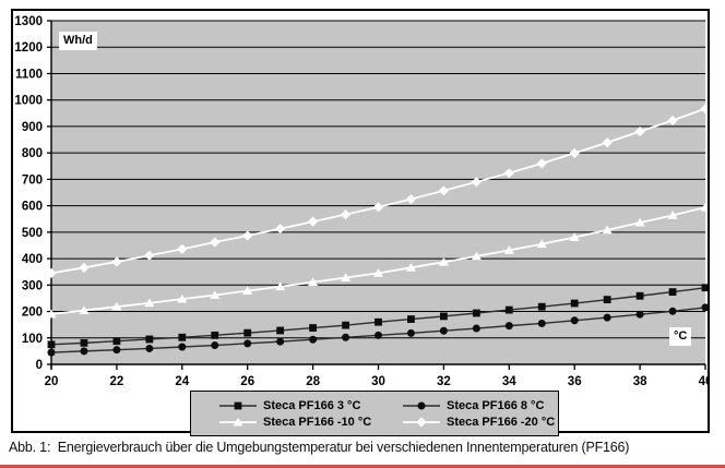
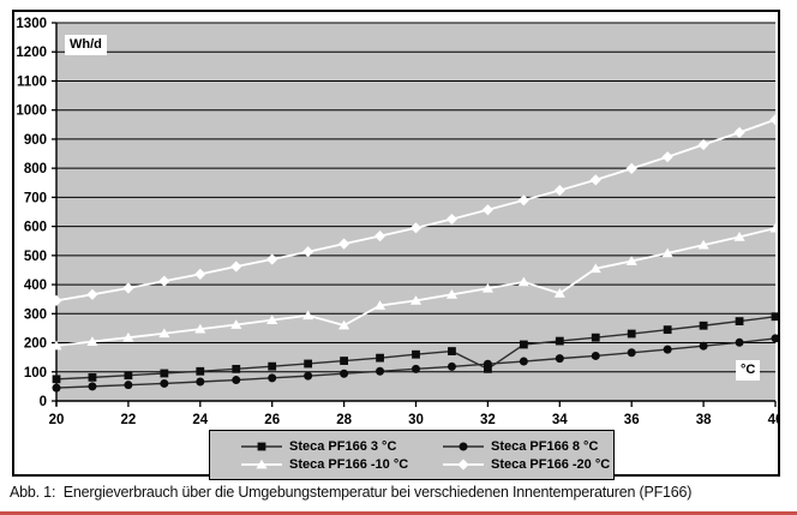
Steca PF166 -10 °C/28: 310 -> 260
Steca PF166 3 °C/32: 180 -> 110
Steca PF166 -10 °C/34: 430 -> 370
